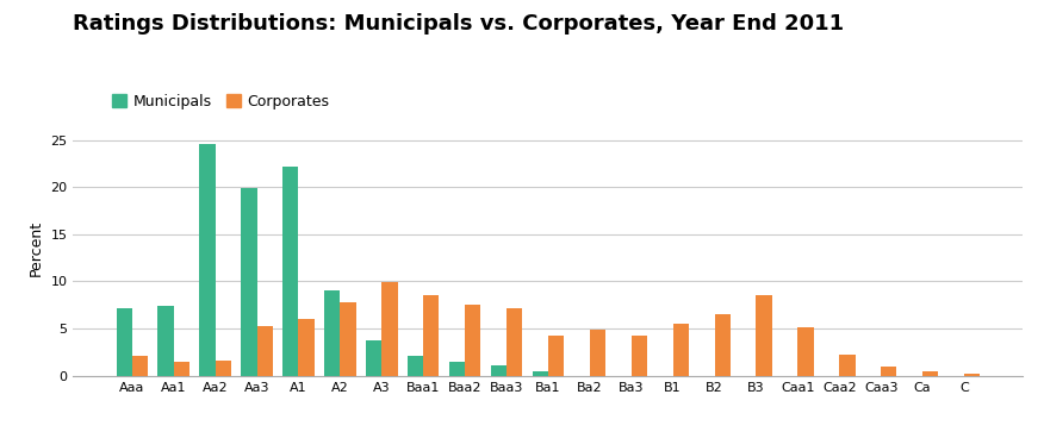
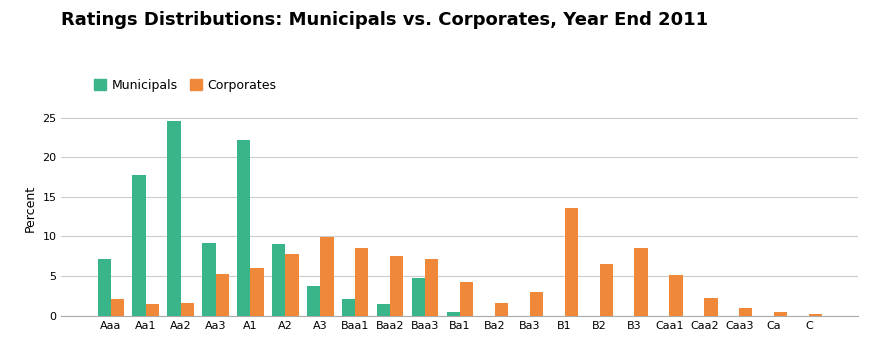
Municipals/Aa1: 7.4 -> 17.8
Municipals/Aa3: 19.9 -> 9.2
Municipals/Baa3: 1.1 -> 4.8
Corporates/Ba2: 4.9 -> 1.6
Corporates/Ba3: 4.3 -> 3.0
Corporates/B1: 5.5 -> 13.6
